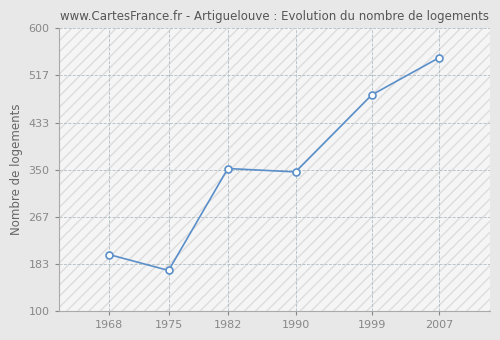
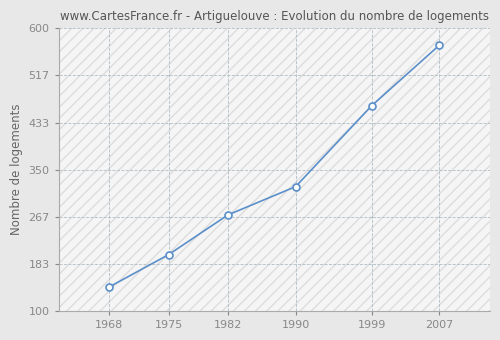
1968: 200 -> 143
1975: 172 -> 200
1982: 352 -> 270
1990: 346 -> 320
1999: 482 -> 463
2007: 548 -> 570
